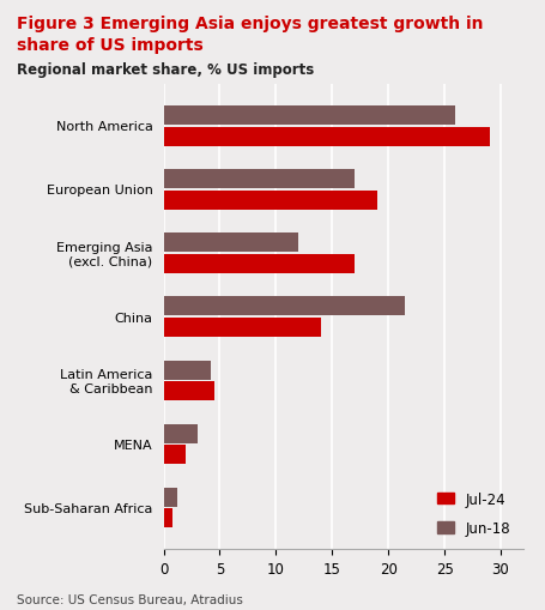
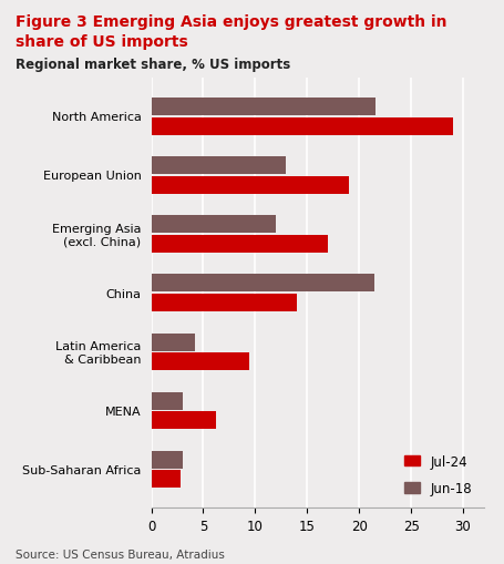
Jun-18/North America: 26.0 -> 21.6
Jun-18/European Union: 17.0 -> 13.0
Jul-24/Latin America & Caribbean: 4.5 -> 9.4
Jul-24/MENA: 2.0 -> 6.2
Jun-18/Sub-Saharan Africa: 1.2 -> 3.0
Jul-24/Sub-Saharan Africa: 0.8 -> 2.8
